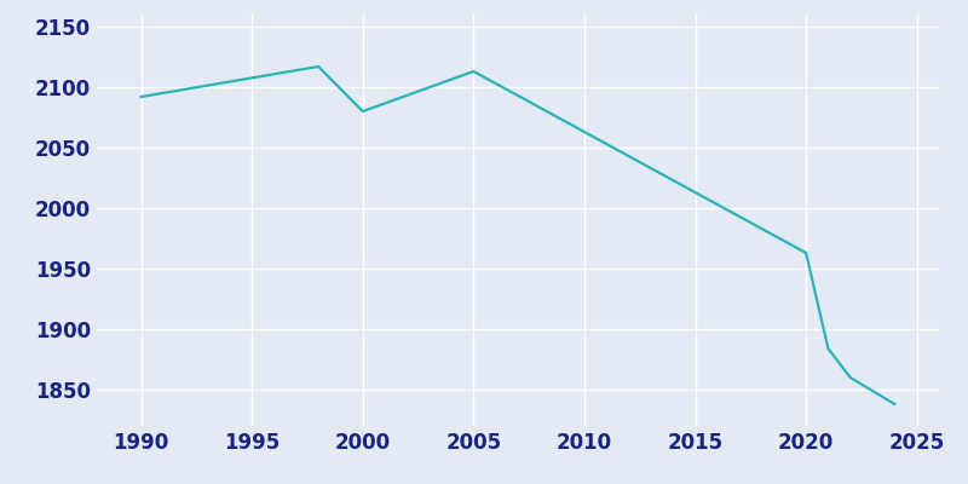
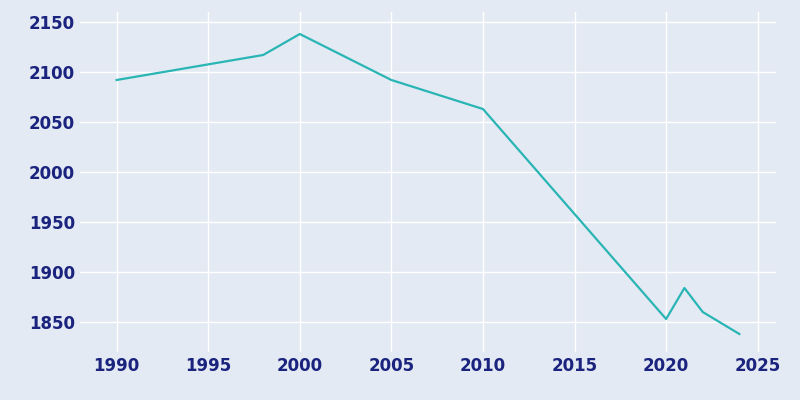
2000: 2080 -> 2138
2005: 2113 -> 2092
2020: 1963 -> 1853
